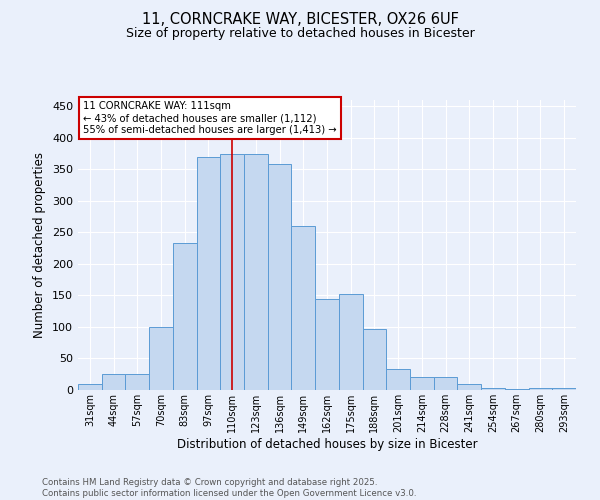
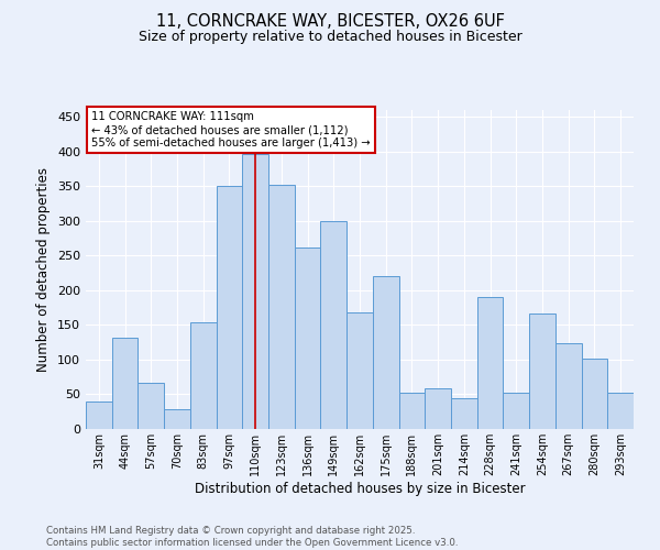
31sqm: 10 -> 40
44sqm: 25 -> 132
57sqm: 25 -> 66
70sqm: 100 -> 28
83sqm: 233 -> 154
97sqm: 370 -> 350
110sqm: 375 -> 396
123sqm: 375 -> 352
136sqm: 358 -> 262
149sqm: 260 -> 300
162sqm: 145 -> 168
175sqm: 153 -> 220
188sqm: 97 -> 52
201sqm: 33 -> 58
214sqm: 20 -> 44
228sqm: 20 -> 190
241sqm: 10 -> 52
254sqm: 3 -> 166
267sqm: 1 -> 124
280sqm: 3 -> 102
293sqm: 3 -> 52
